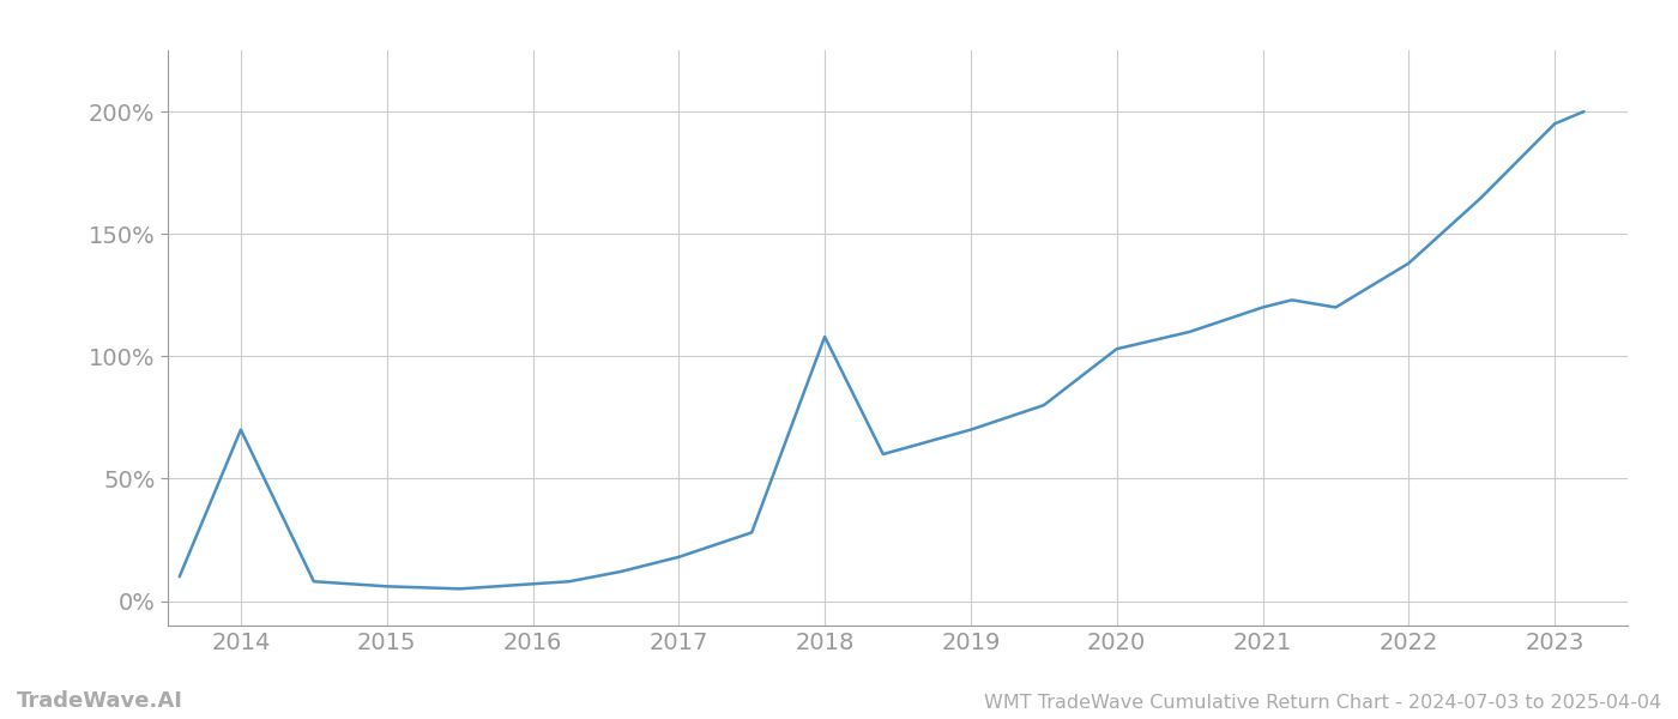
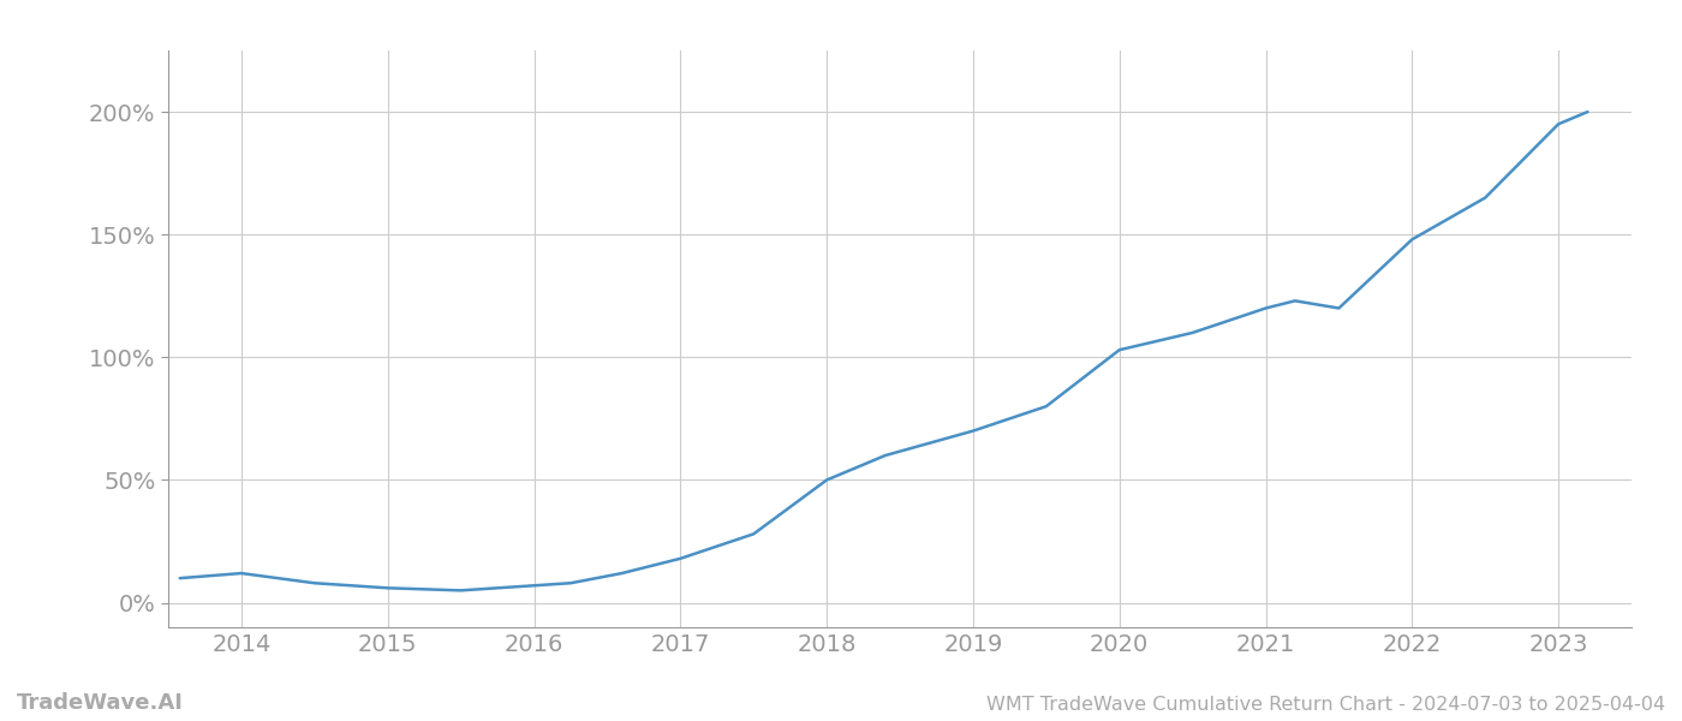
2014: 70% -> 12%
2018: 108% -> 50%
2022: 138% -> 148%
